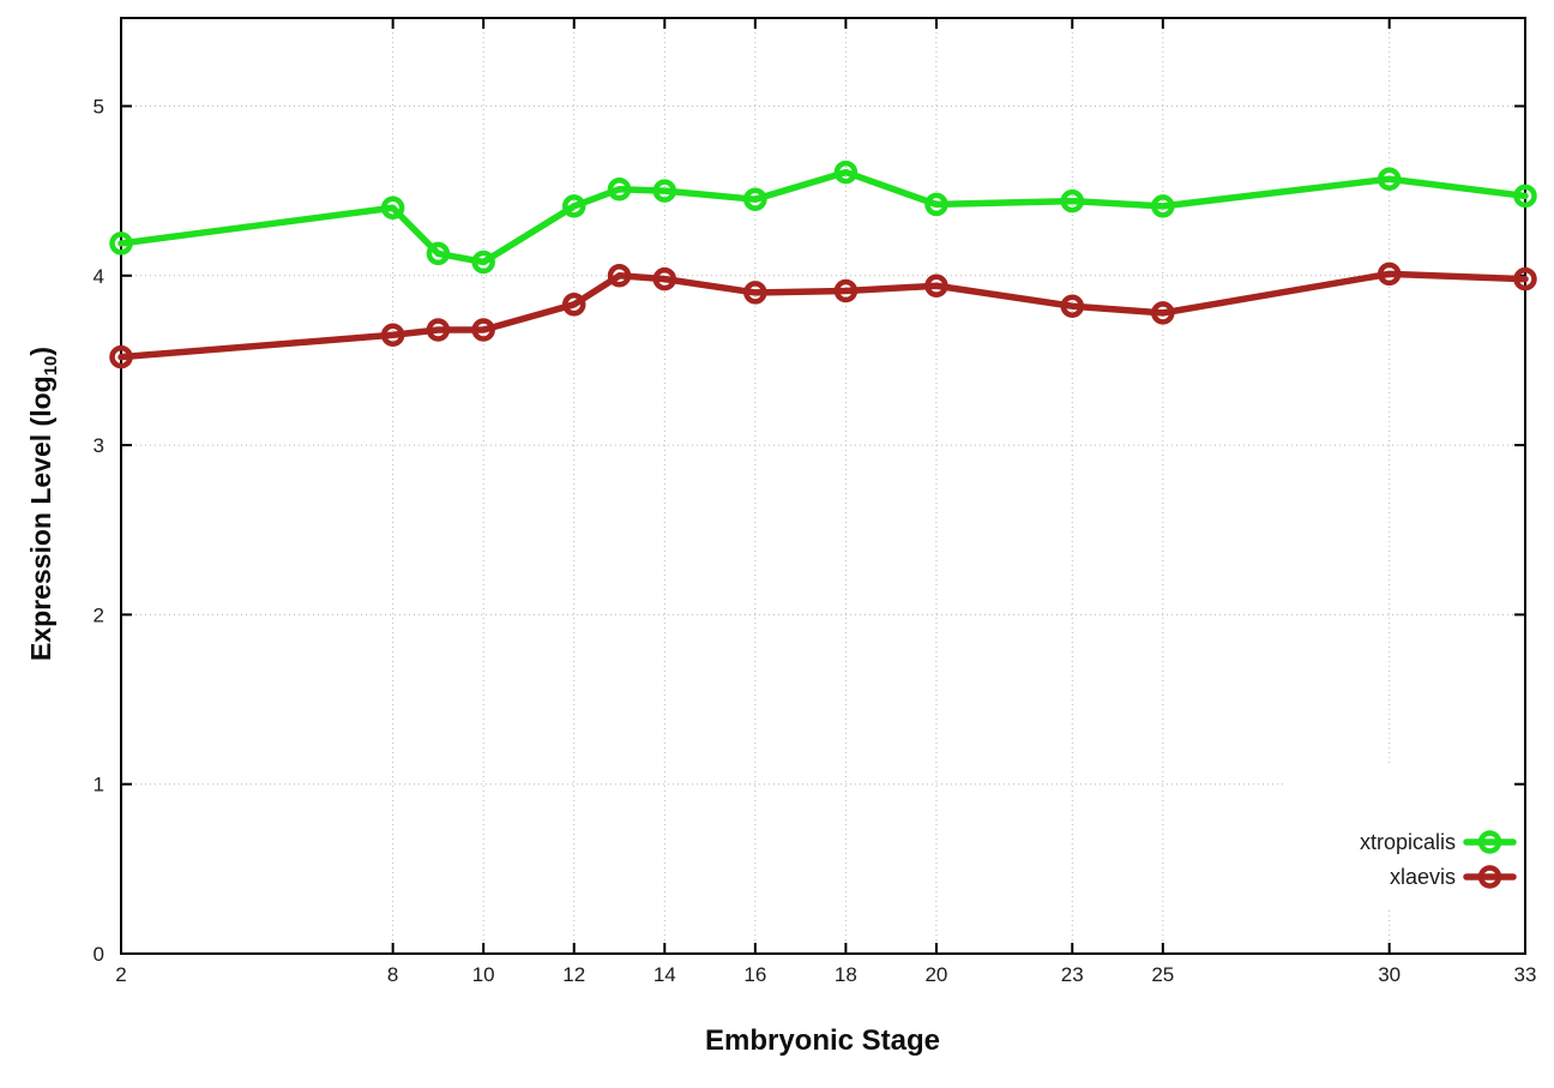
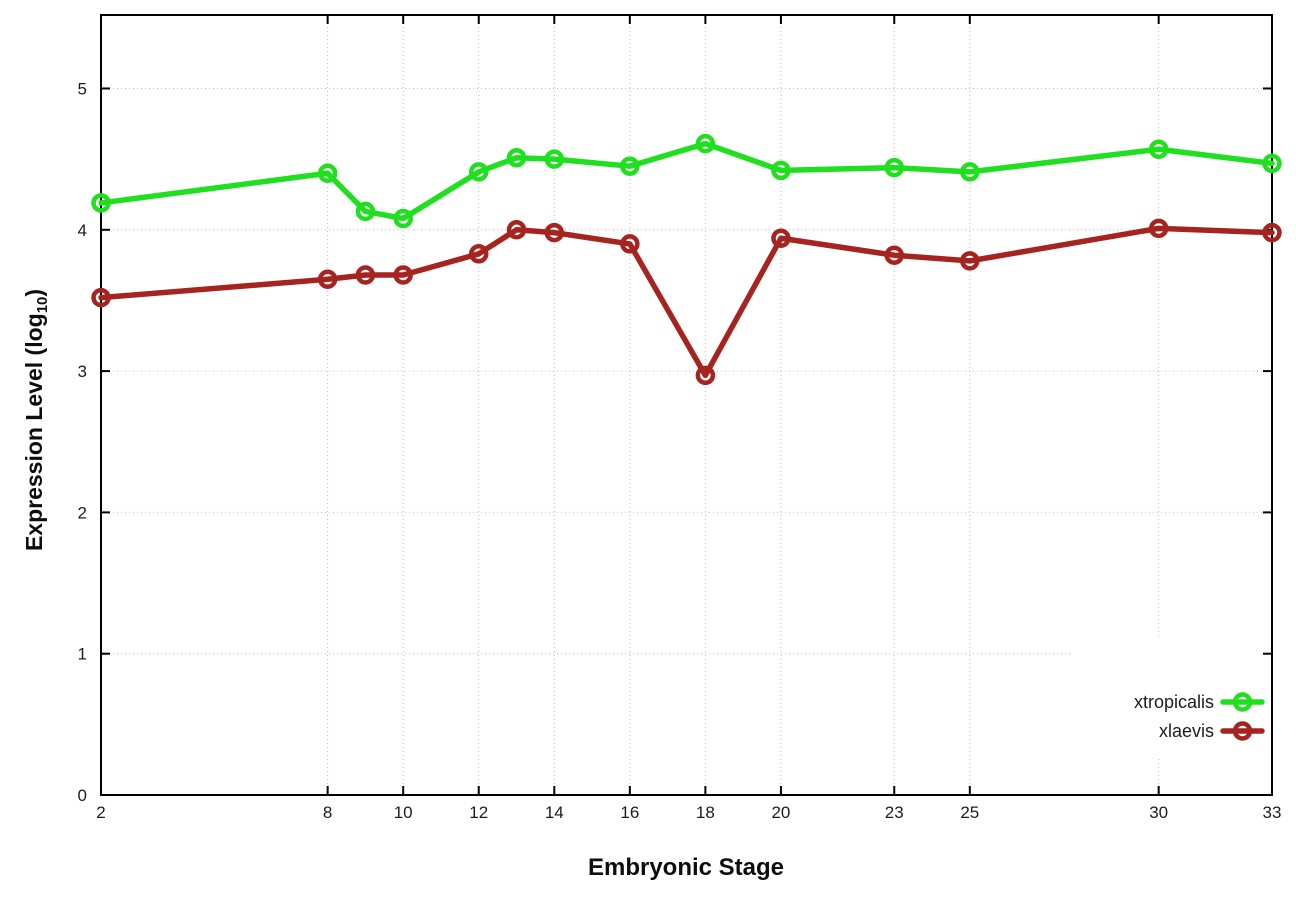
xlaevis/18: 3.91 -> 2.97
